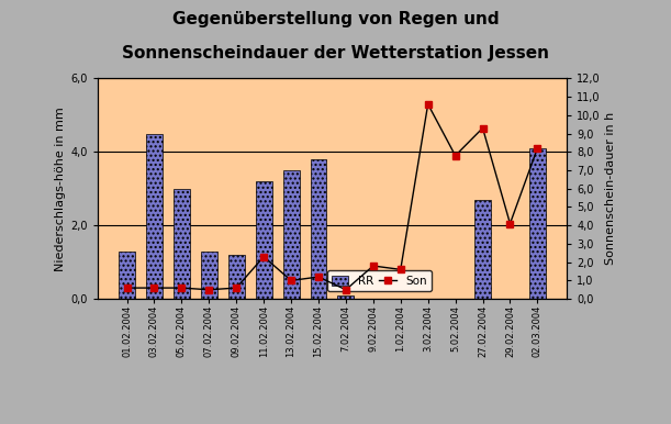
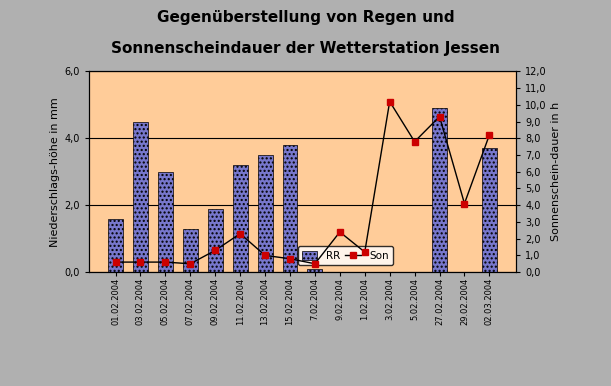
RR/01.02.2004: 1,3 -> 1,6
RR/09.02.2004: 1,2 -> 1,9
Son/09.02.2004: 0,6 -> 1,3
Son/15.02.2004: 1,2 -> 0,8
Son/9.02.2004: 1,8 -> 2,4
Son/1.02.2004: 1,6 -> 1,2
Son/3.02.2004: 10,6 -> 10,2
RR/27.02.2004: 2,7 -> 4,9
RR/02.03.2004: 4,1 -> 3,7
